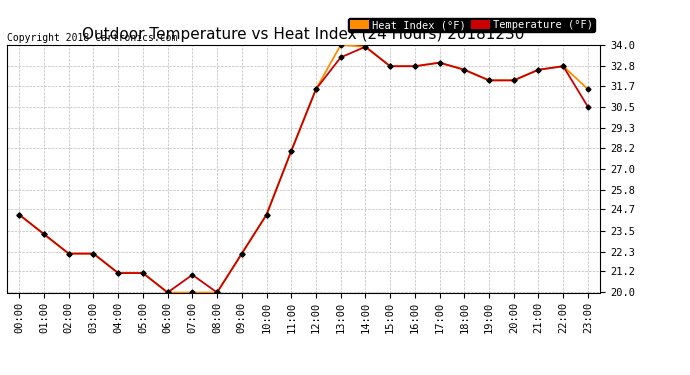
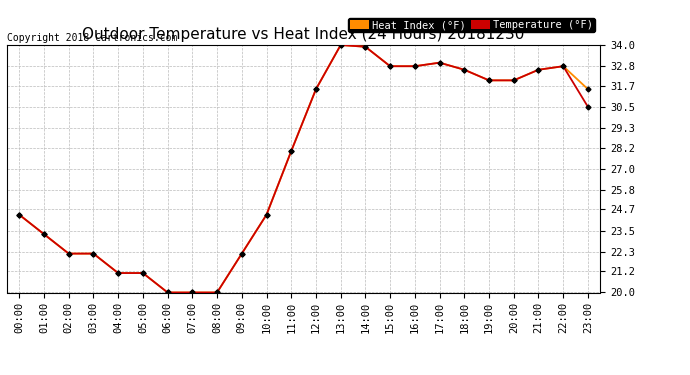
Temperature (°F)/07:00: 21.0 -> 20.0
Temperature (°F)/13:00: 33.3 -> 34.0
